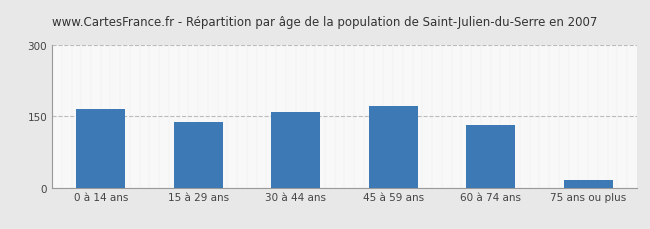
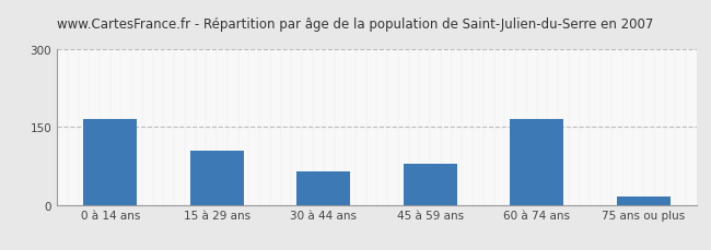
15 à 29 ans: 137 -> 105
30 à 44 ans: 159 -> 65
45 à 59 ans: 171 -> 80
60 à 74 ans: 131 -> 165
